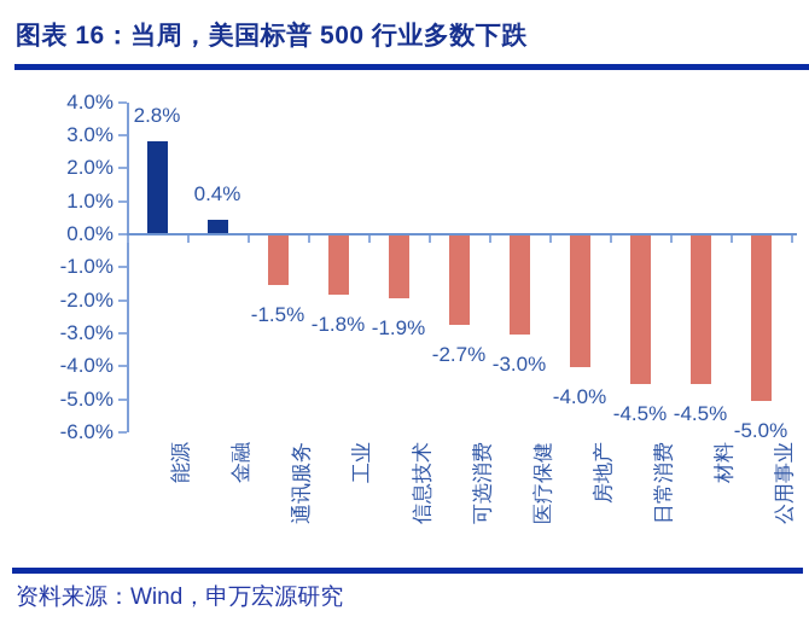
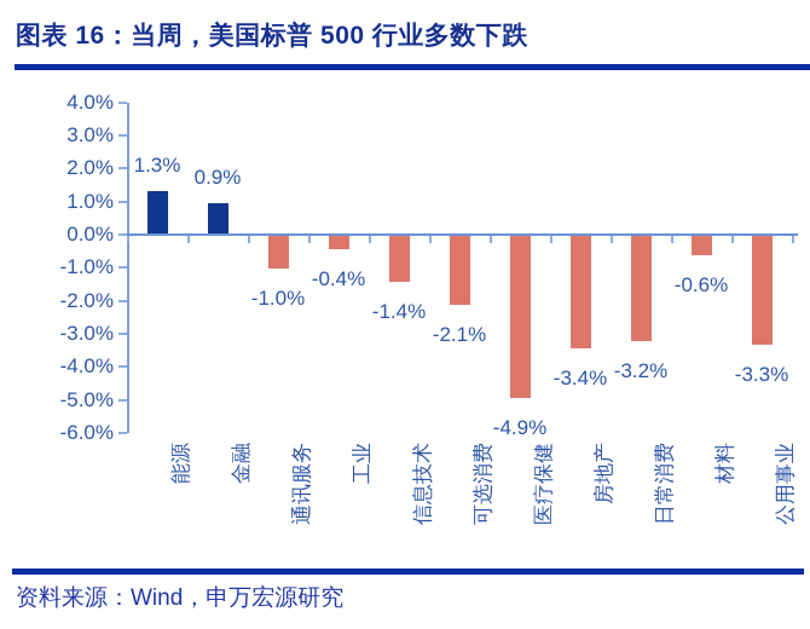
能源: 2.8% -> 1.3%
金融: 0.4% -> 0.9%
通讯服务: -1.5% -> -1.0%
工业: -1.8% -> -0.4%
信息技术: -1.9% -> -1.4%
可选消费: -2.7% -> -2.1%
医疗保健: -3.0% -> -4.9%
房地产: -4.0% -> -3.4%
日常消费: -4.5% -> -3.2%
材料: -4.5% -> -0.6%
公用事业: -5.0% -> -3.3%
